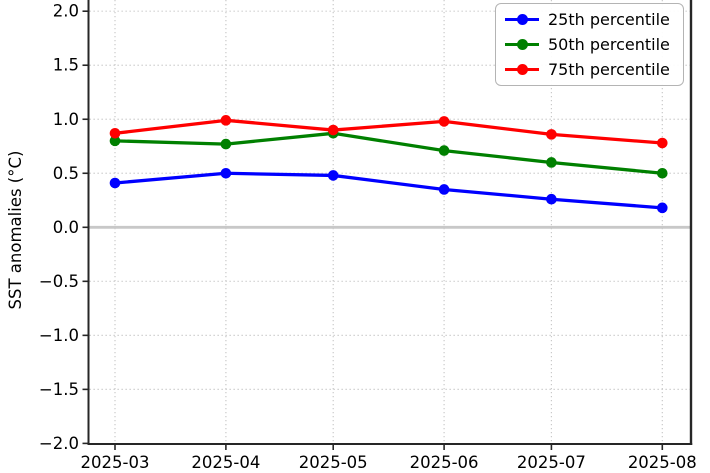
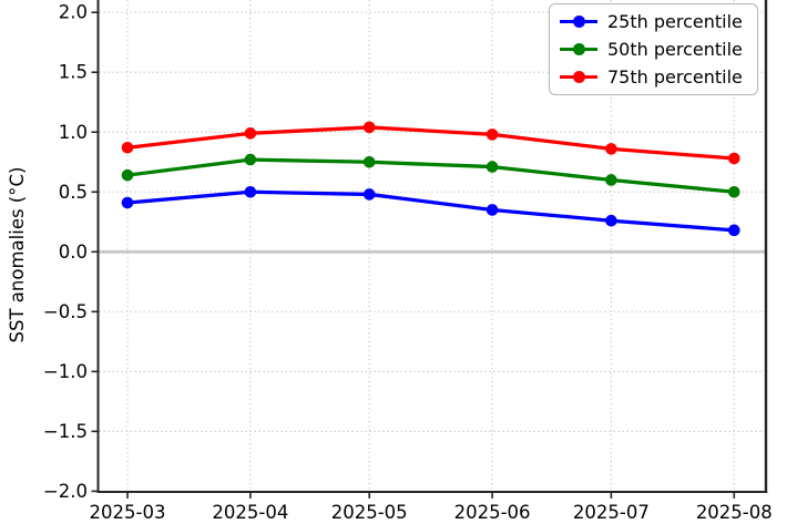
50th percentile/2025-03: 0.80 -> 0.64
50th percentile/2025-05: 0.87 -> 0.75
75th percentile/2025-05: 0.90 -> 1.04
